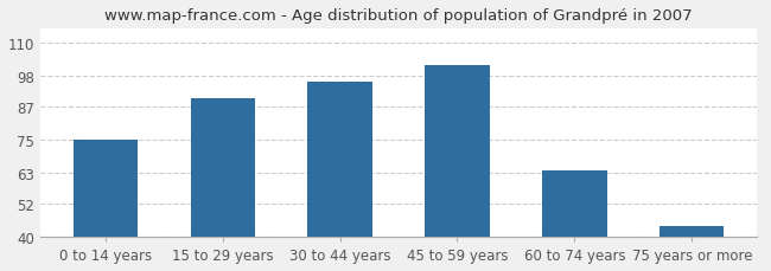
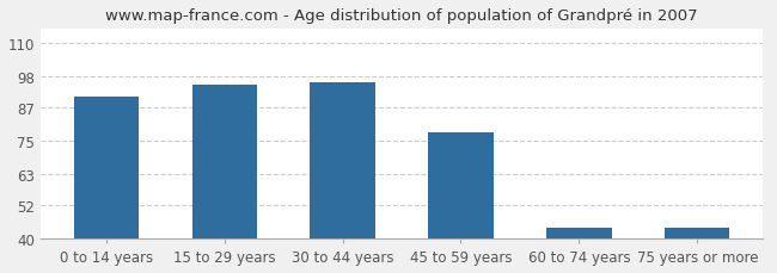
0 to 14 years: 75 -> 91
15 to 29 years: 90 -> 95
45 to 59 years: 102 -> 78
60 to 74 years: 64 -> 44
